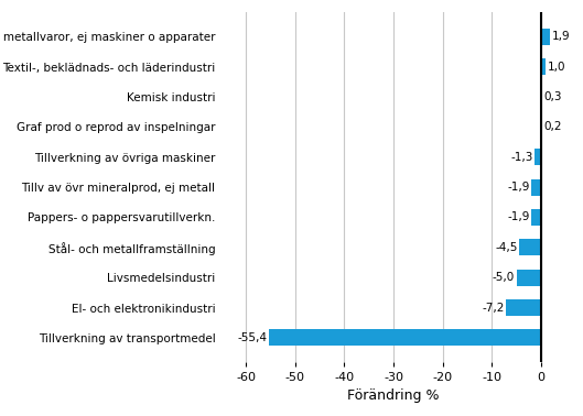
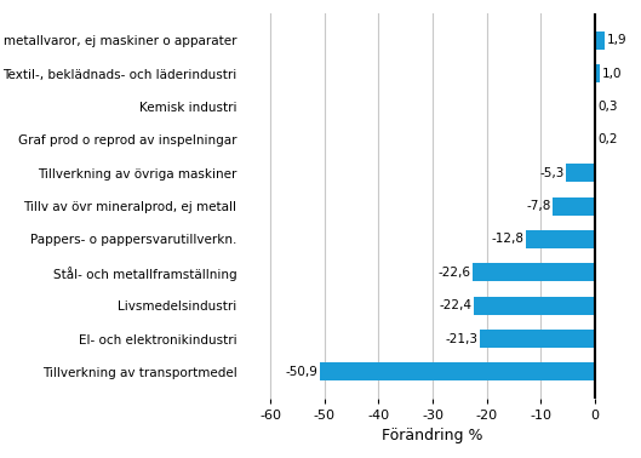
Tillverkning av övriga maskiner: -1,3 -> -5,3
Tillv av övr mineralprod, ej metall: -1,9 -> -7,8
Pappers- o pappersvarutillverkn.: -1,9 -> -12,8
Stål- och metallframställning: -4,5 -> -22,6
Livsmedelsindustri: -5,0 -> -22,4
El- och elektronikindustri: -7,2 -> -21,3
Tillverkning av transportmedel: -55,4 -> -50,9
